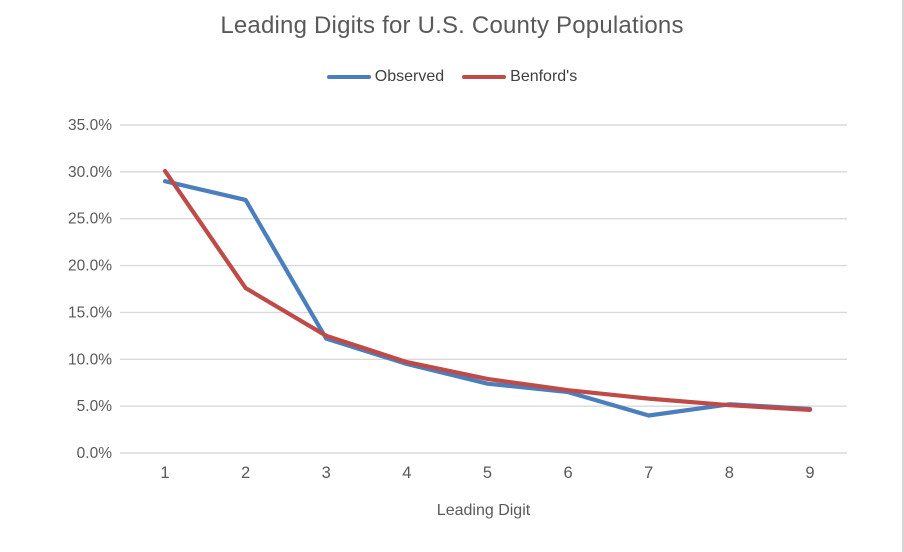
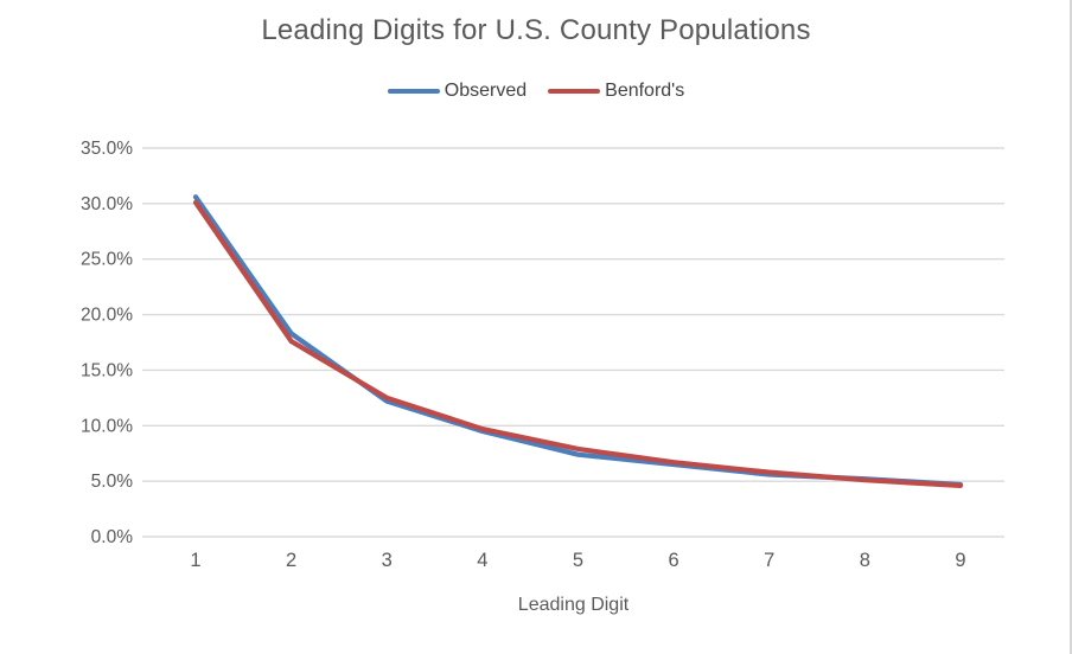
Observed/1: 29% -> 31%
Observed/2: 27% -> 18%
Observed/7: 4% -> 6%
